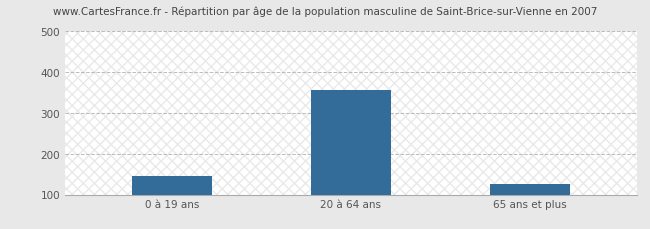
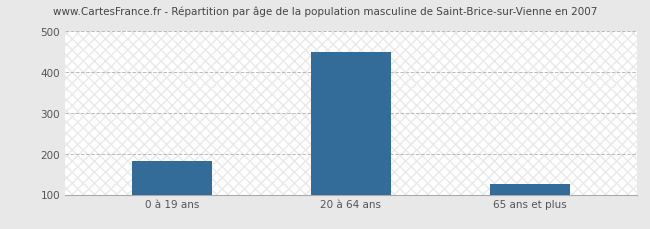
0 à 19 ans: 145 -> 181
20 à 64 ans: 355 -> 448
